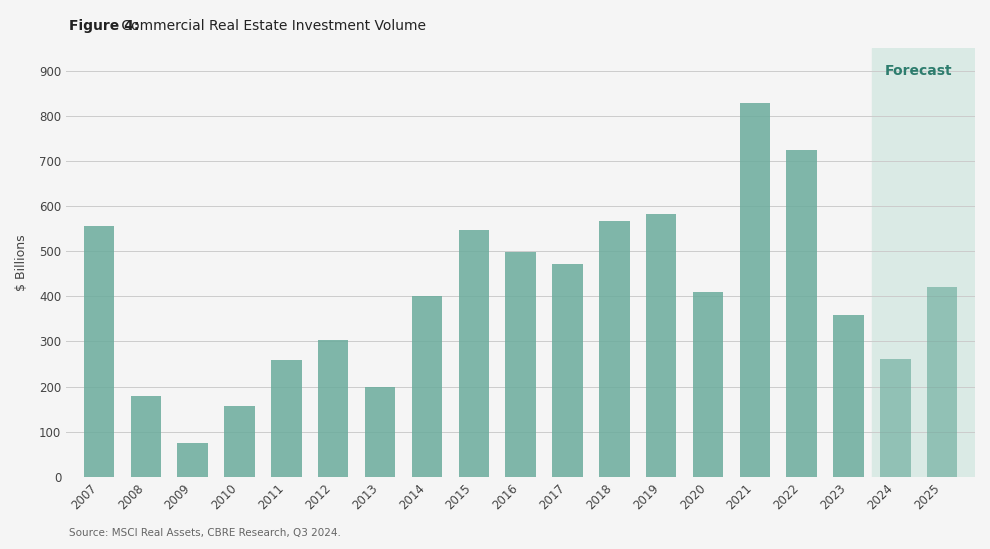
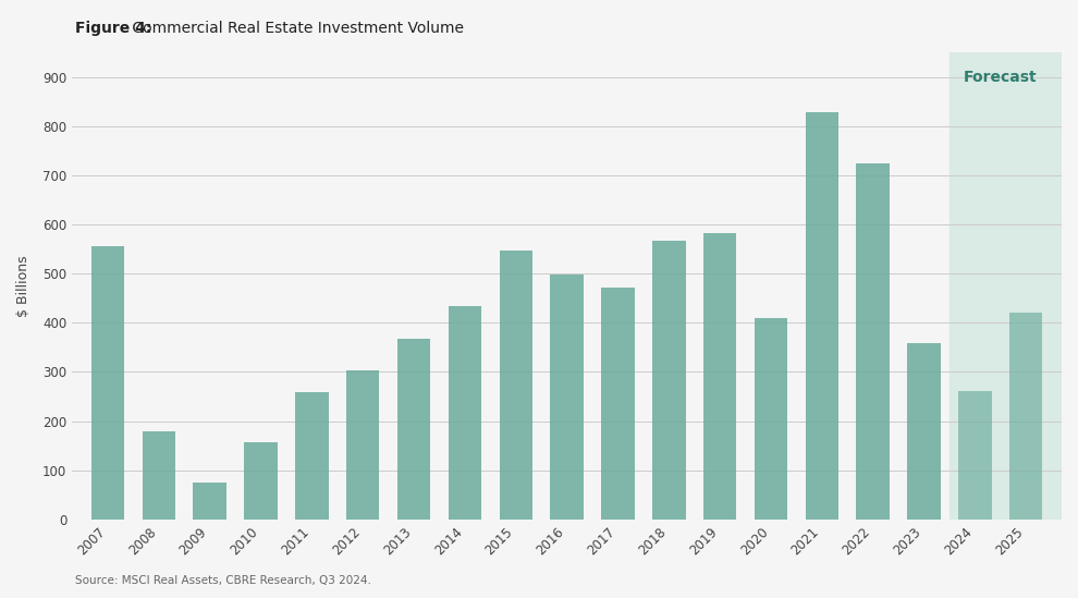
2013: 200 -> 367
2014: 400 -> 433
